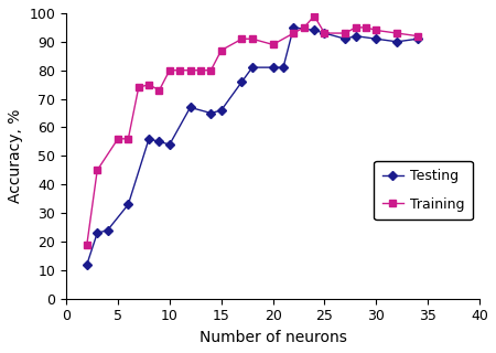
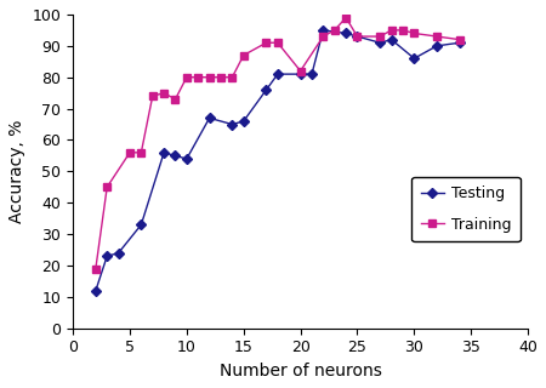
Training/20: 89 -> 82
Testing/30: 91 -> 86
